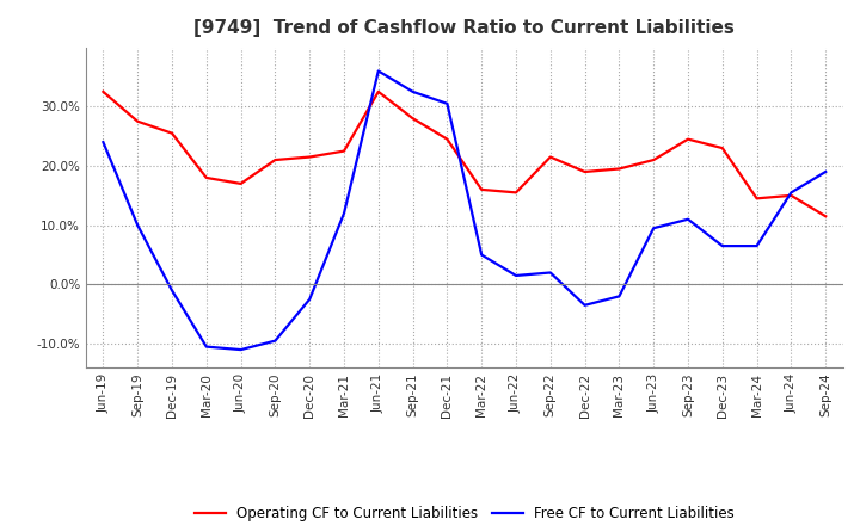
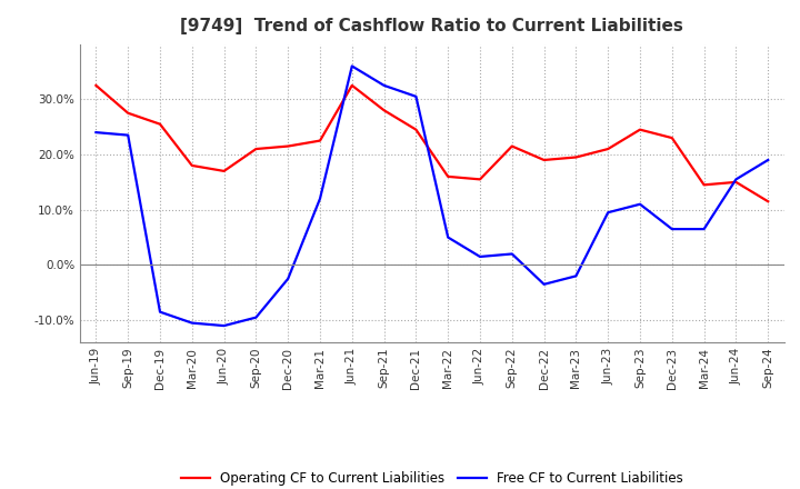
Free CF to Current Liabilities/Sep-19: 10.0% -> 23.5%
Free CF to Current Liabilities/Dec-19: -1.0% -> -8.5%
